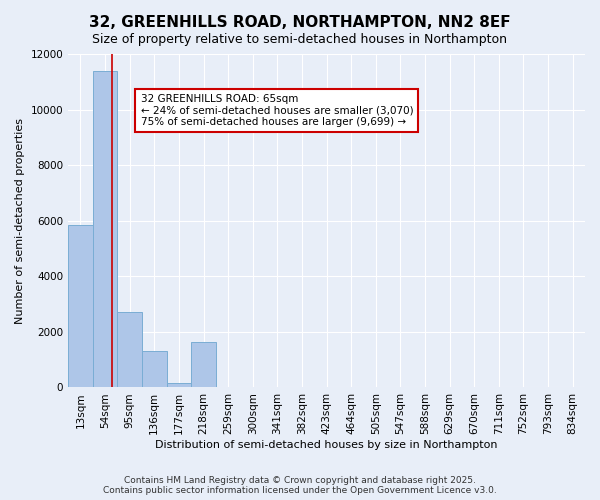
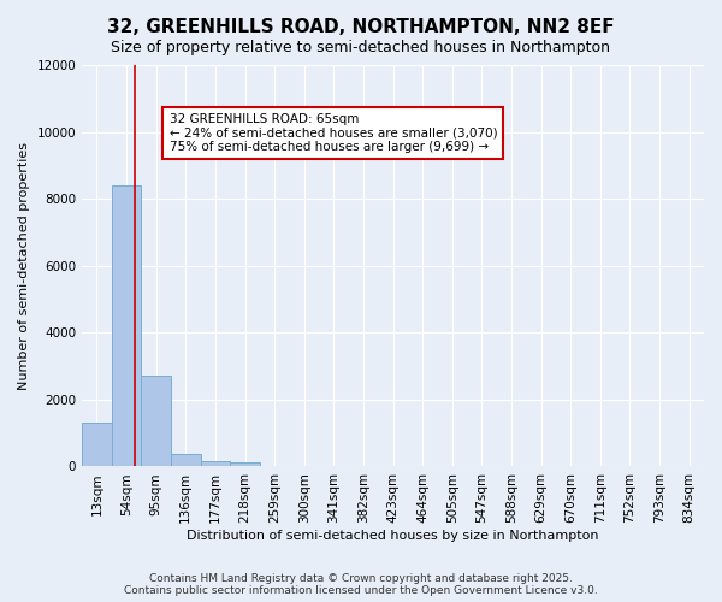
13sqm: 5850 -> 1300
54sqm: 11400 -> 8400
136sqm: 1300 -> 380
218sqm: 1650 -> 120
